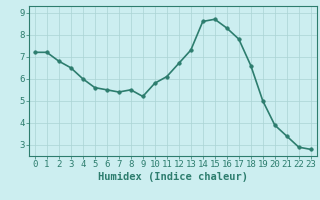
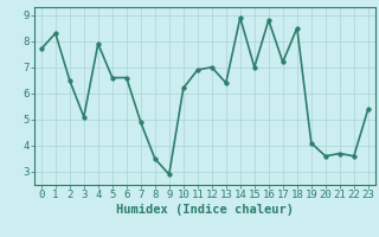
0: 7.2 -> 7.7
1: 7.2 -> 8.3
2: 6.8 -> 6.5
3: 6.5 -> 5.1
4: 6.0 -> 7.9
5: 5.6 -> 6.6
6: 5.5 -> 6.6
7: 5.4 -> 4.9
8: 5.5 -> 3.5
9: 5.2 -> 2.9
10: 5.8 -> 6.2
11: 6.1 -> 6.9
12: 6.7 -> 7.0
13: 7.3 -> 6.4
14: 8.6 -> 8.9
15: 8.7 -> 7.0
16: 8.3 -> 8.8
17: 7.8 -> 7.2
18: 6.6 -> 8.5
19: 5.0 -> 4.1
20: 3.9 -> 3.6
21: 3.4 -> 3.7
22: 2.9 -> 3.6
23: 2.8 -> 5.4
